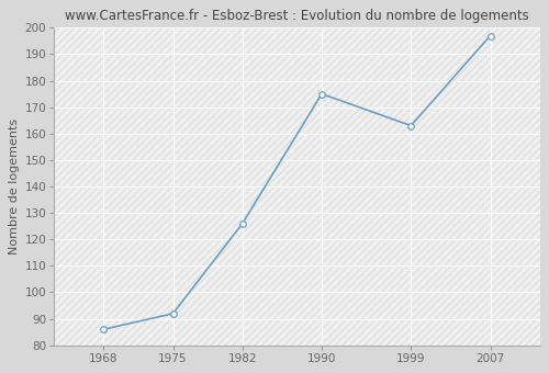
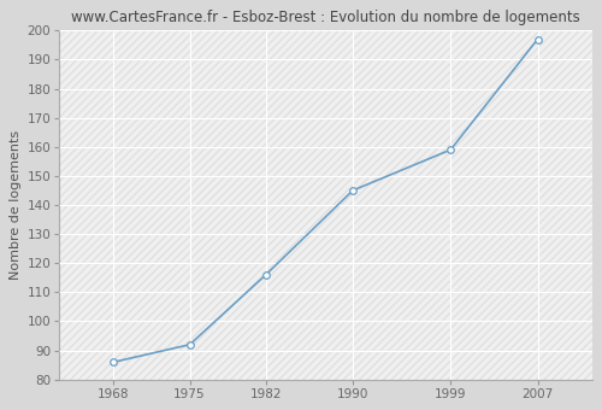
1982: 126 -> 116
1990: 175 -> 145
1999: 163 -> 159
